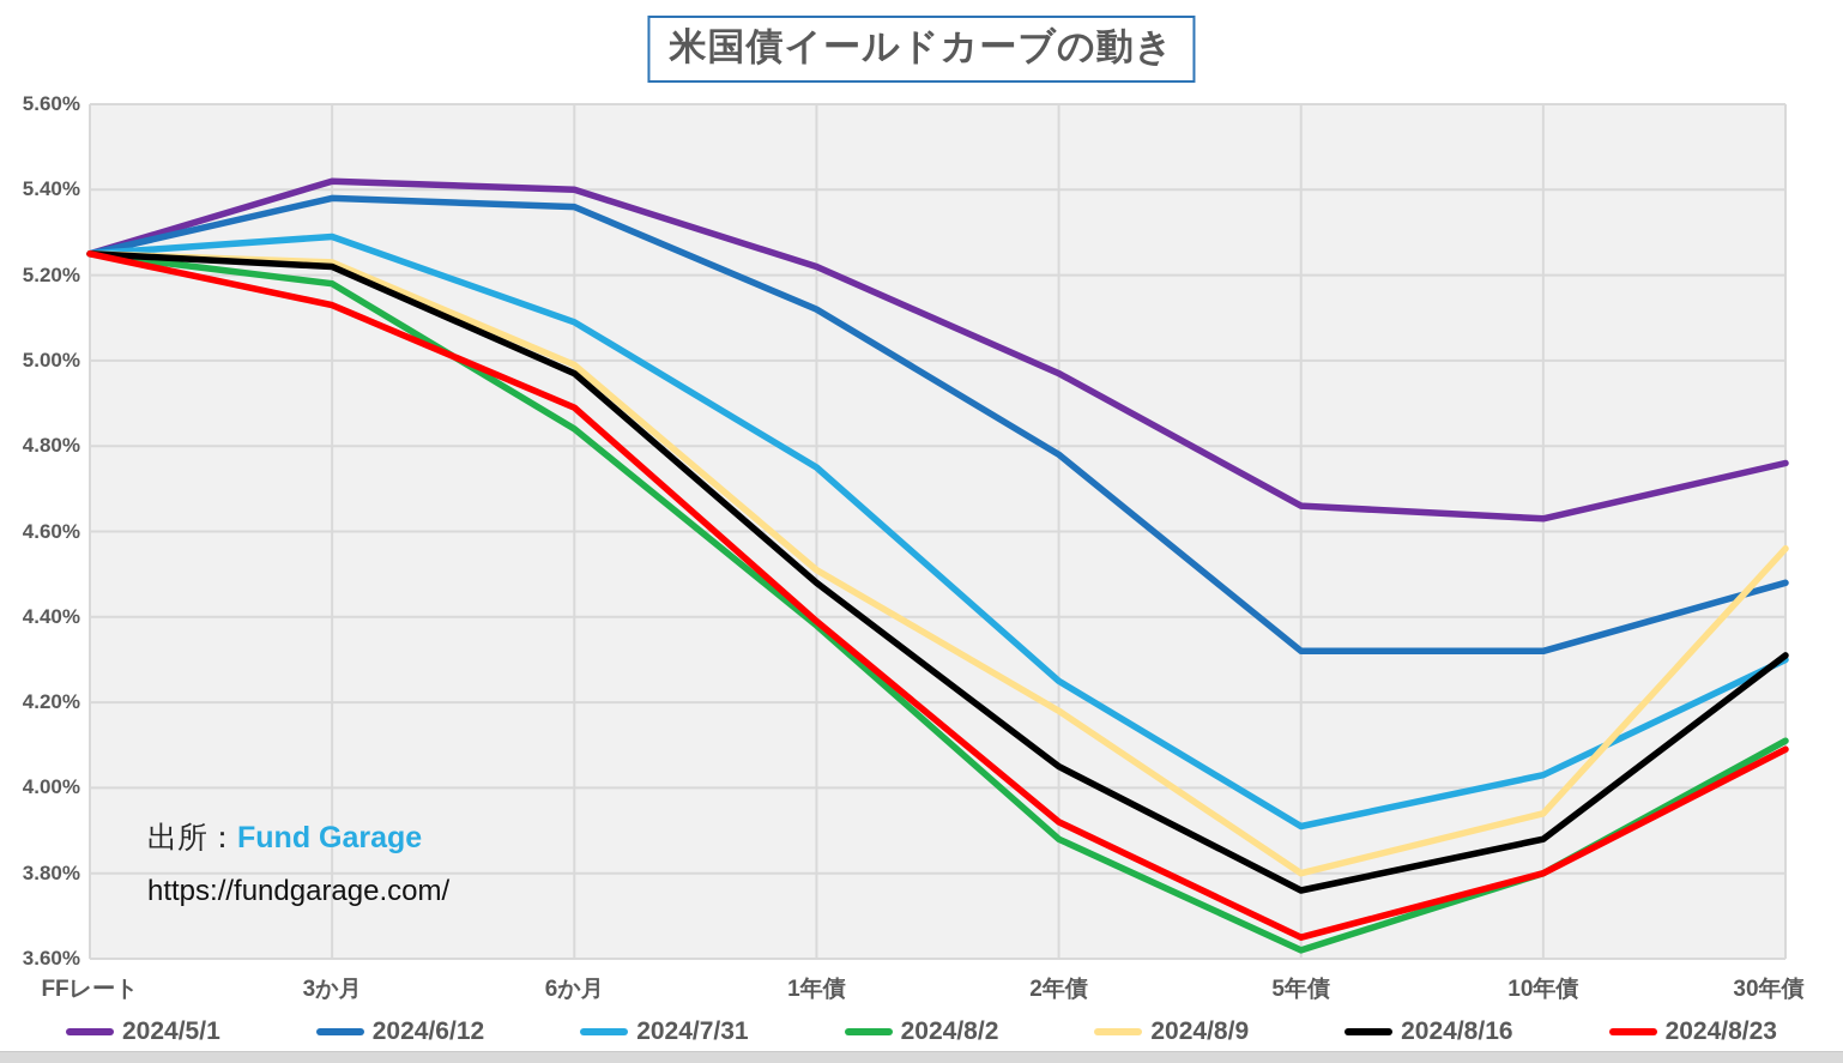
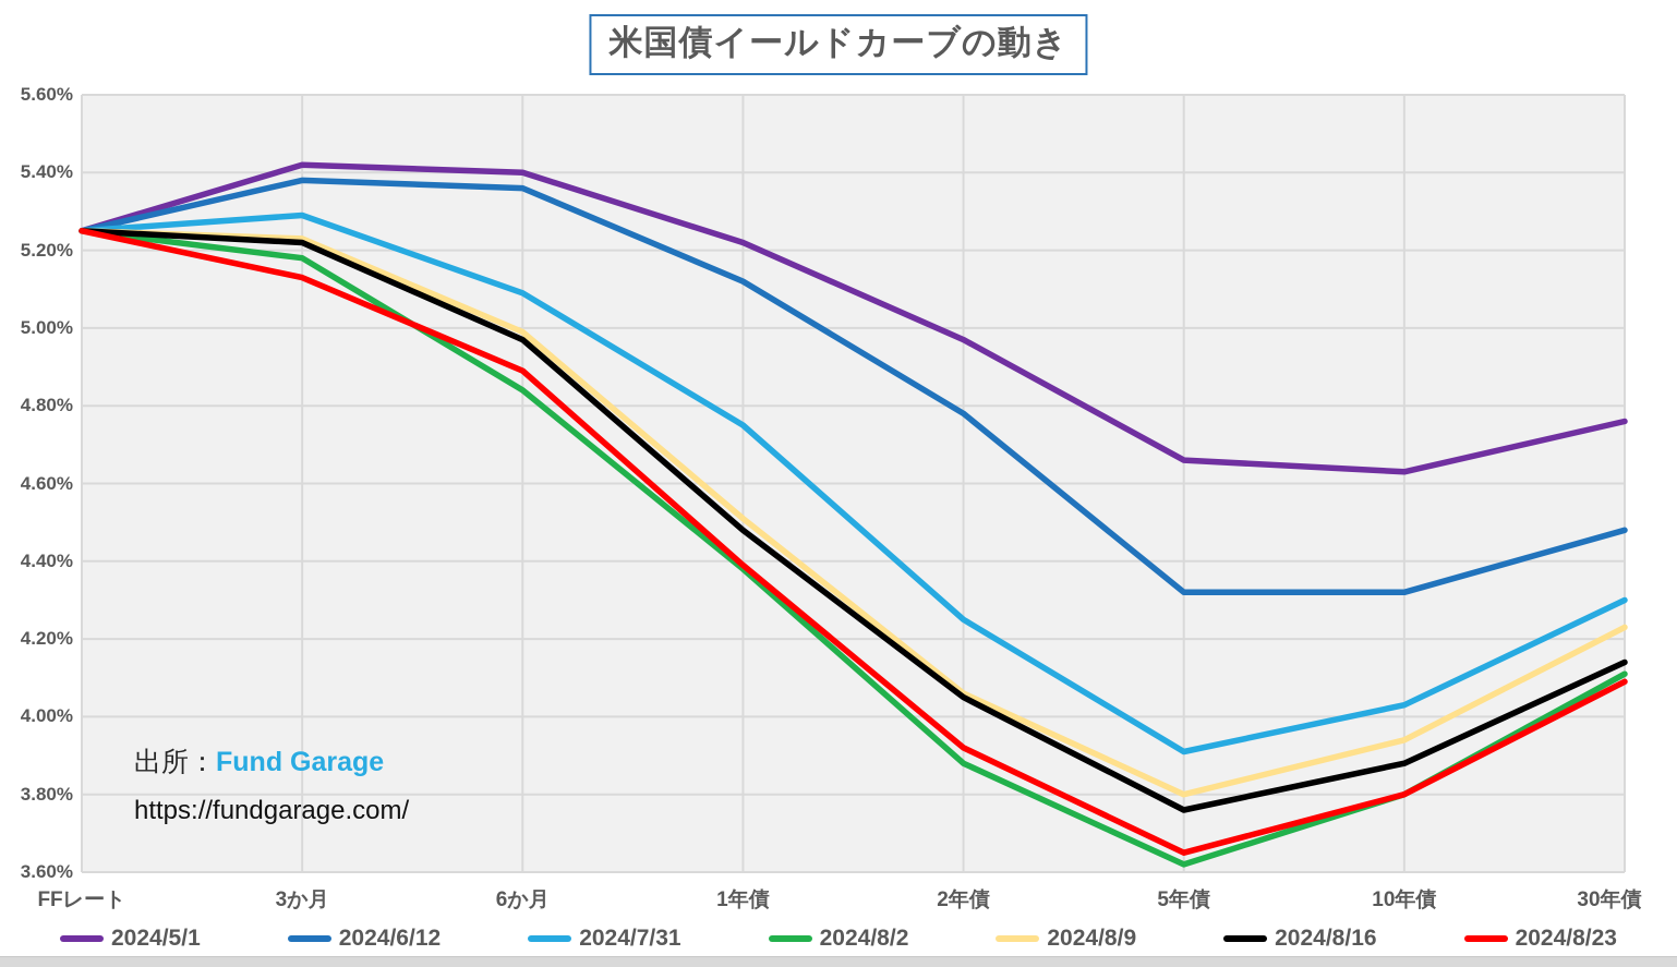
2024/8/9/2年債: 4.18% -> 4.06%
2024/8/9/30年債: 4.56% -> 4.23%
2024/8/16/30年債: 4.31% -> 4.14%
